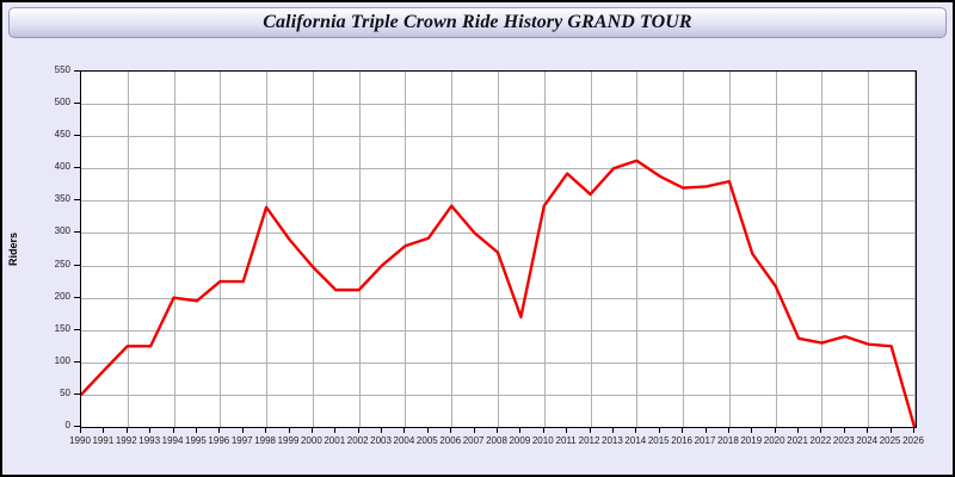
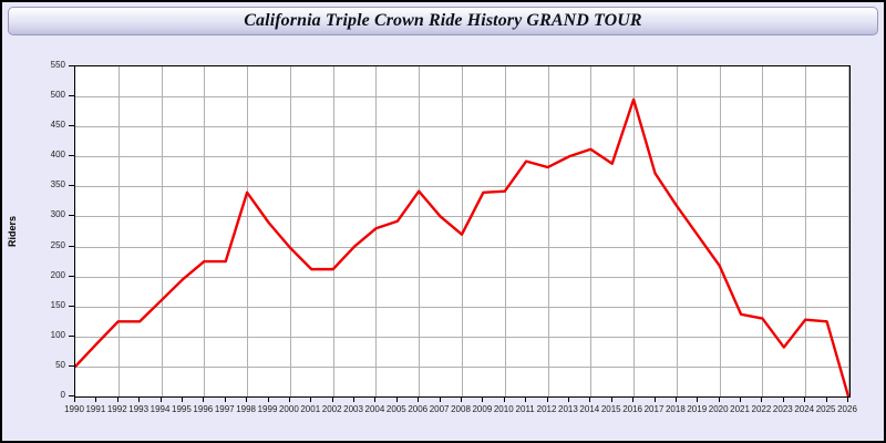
1994: 200 -> 160
2009: 170 -> 340
2012: 360 -> 380
2016: 370 -> 500
2018: 380 -> 320
2023: 140 -> 80
